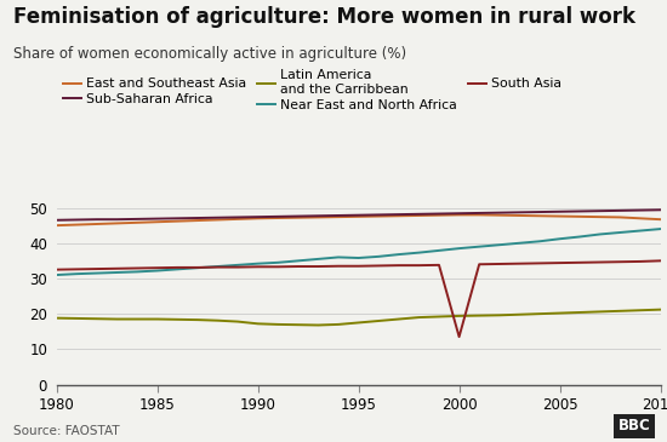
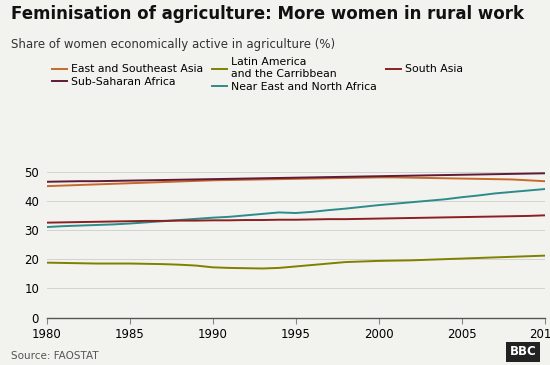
South Asia/2000: 13.5 -> 33.9
